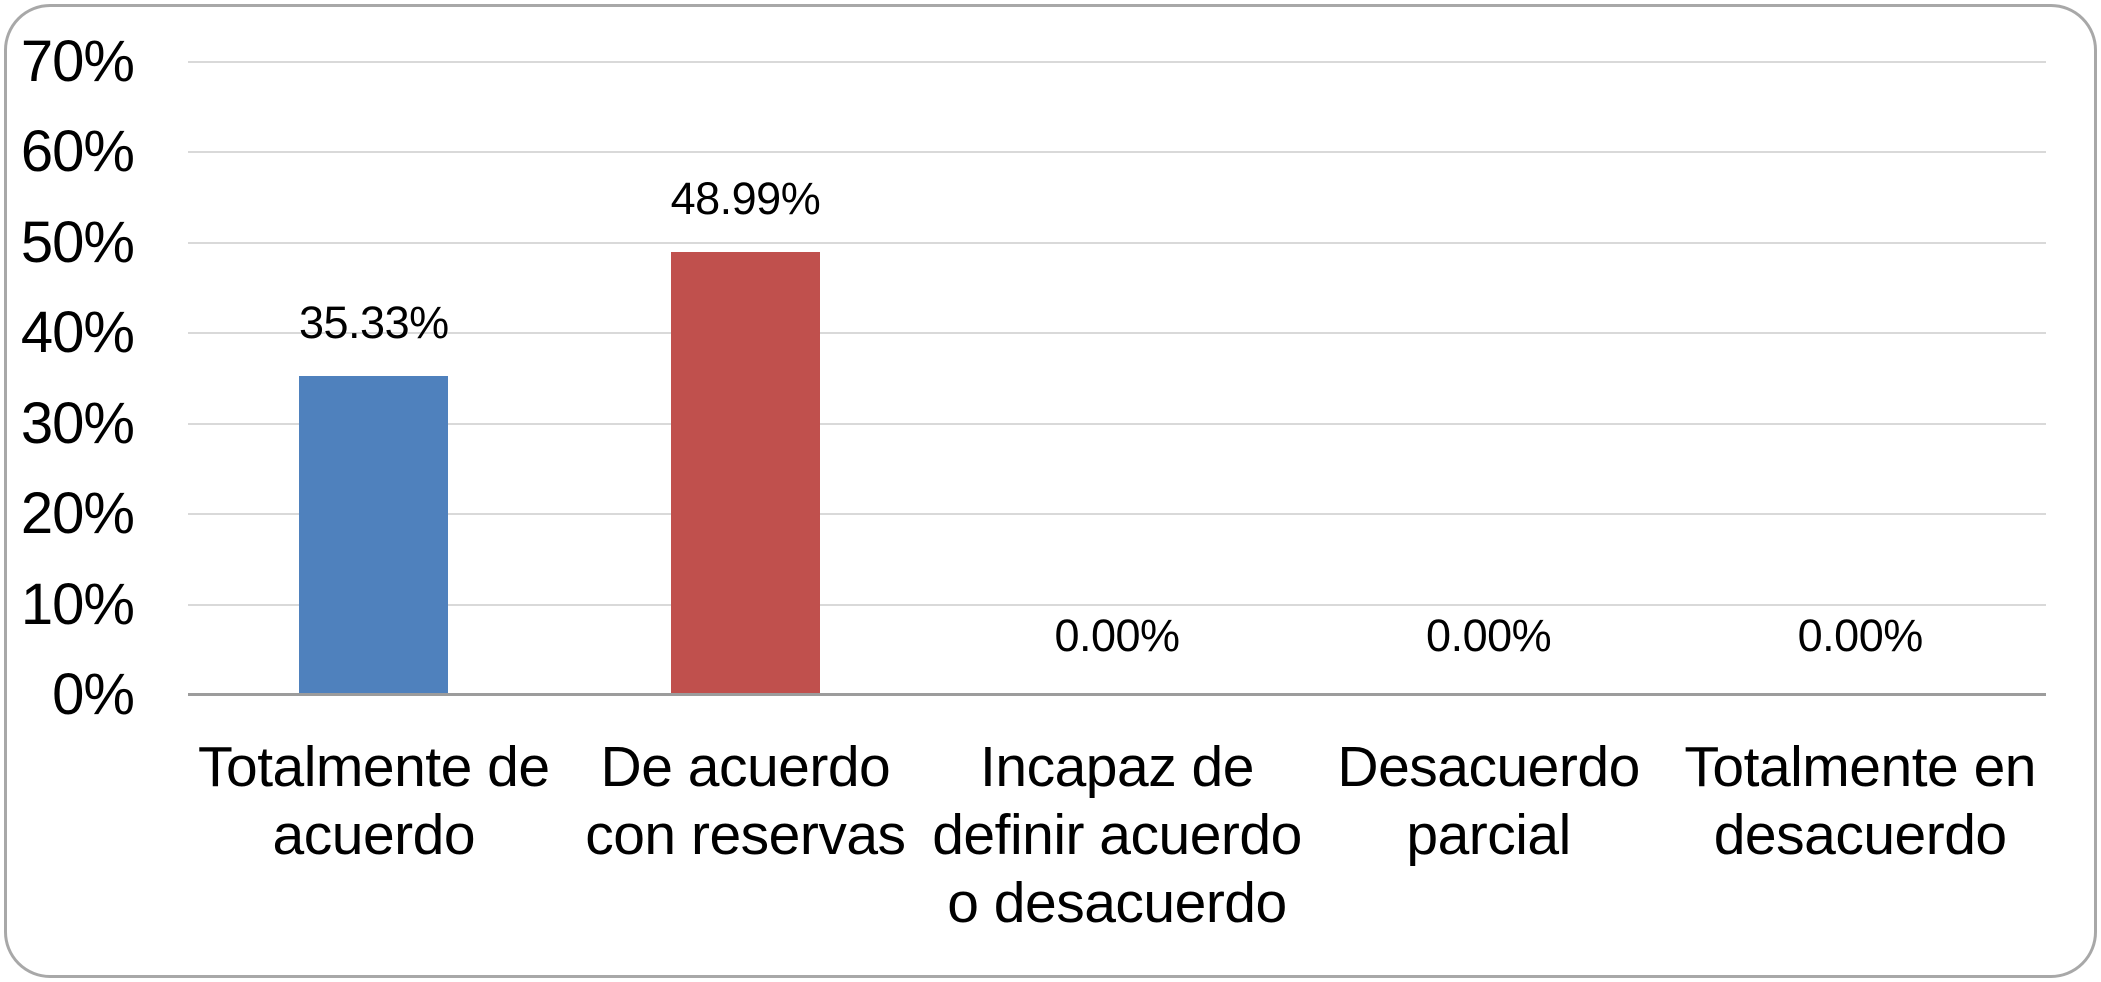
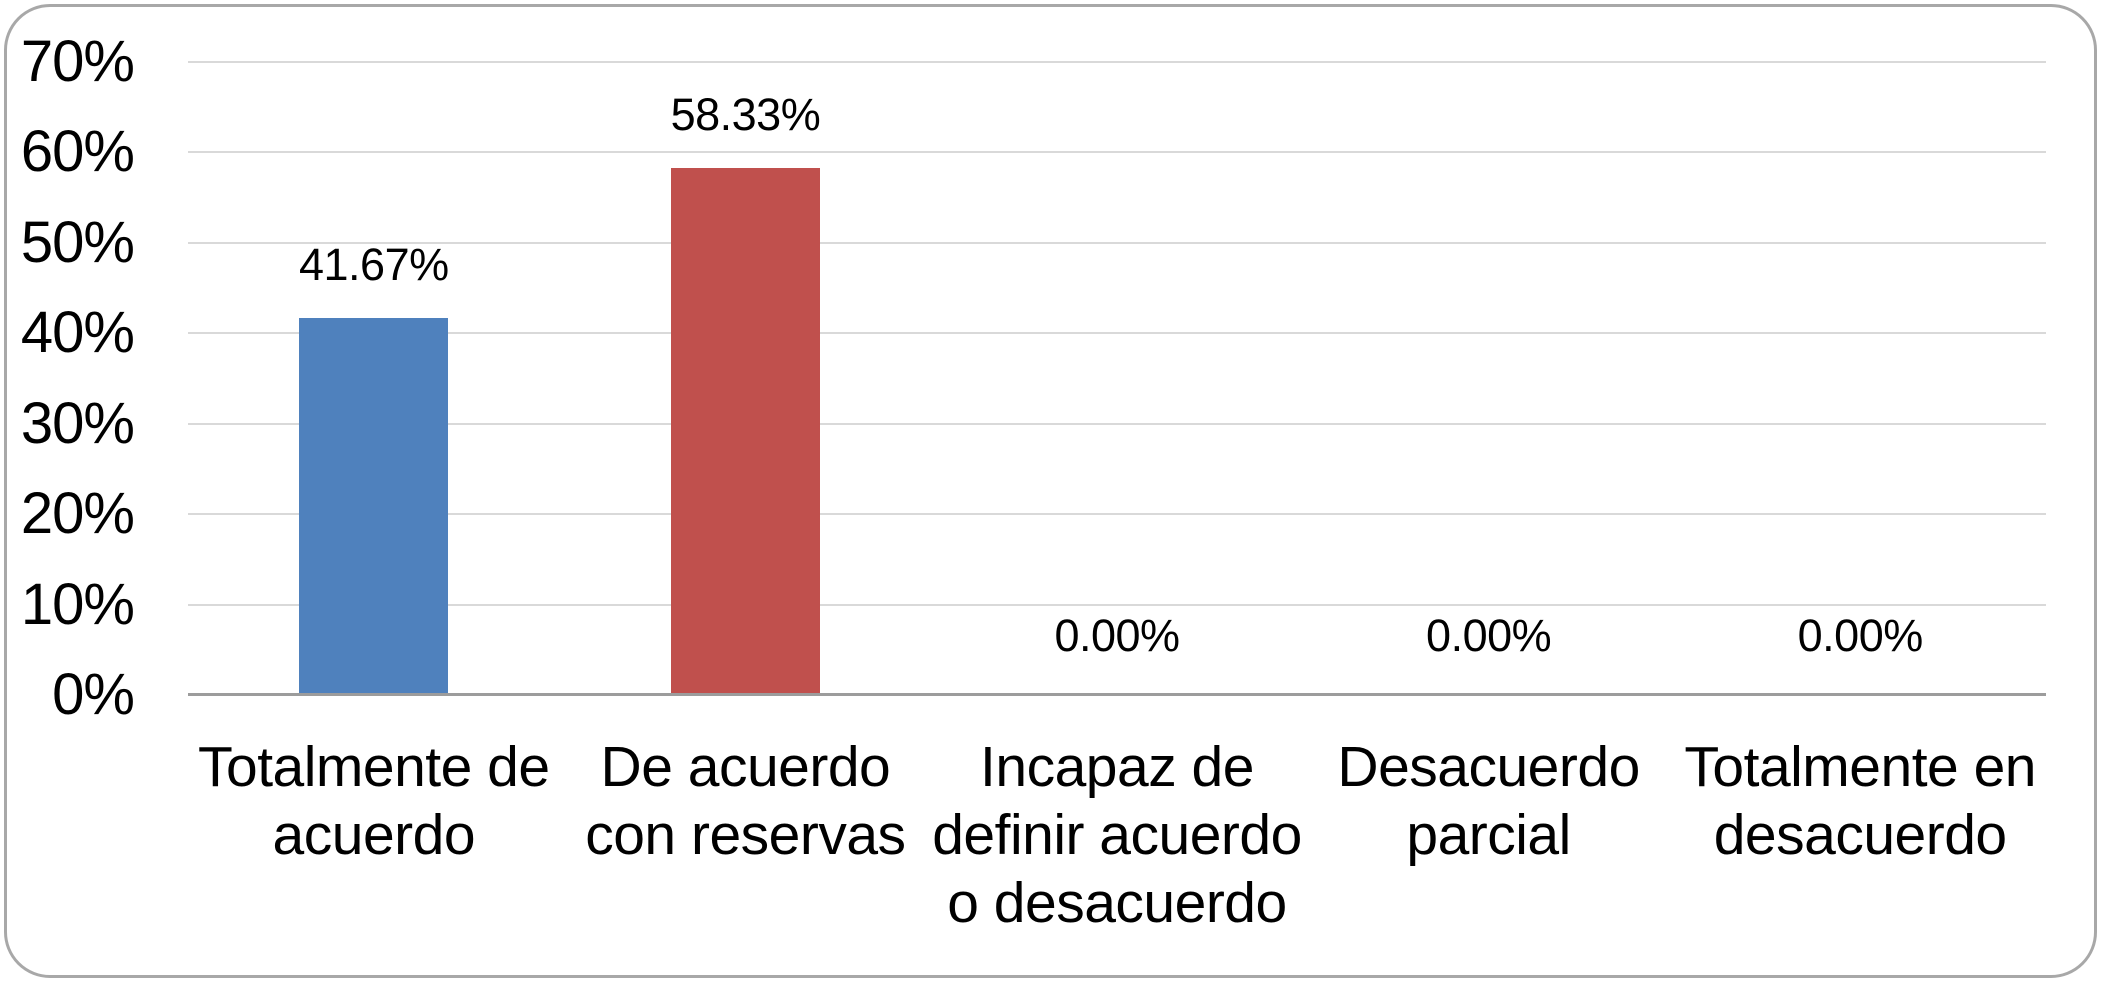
Totalmente de acuerdo: 35.33% -> 41.67%
De acuerdo con reservas: 48.99% -> 58.33%
